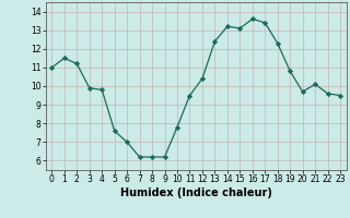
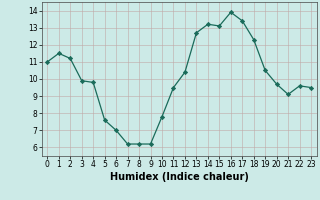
13: 12.4 -> 12.7
16: 13.6 -> 13.9
19: 10.8 -> 10.5
21: 10.1 -> 9.1
